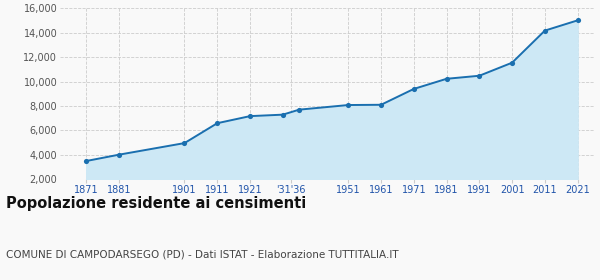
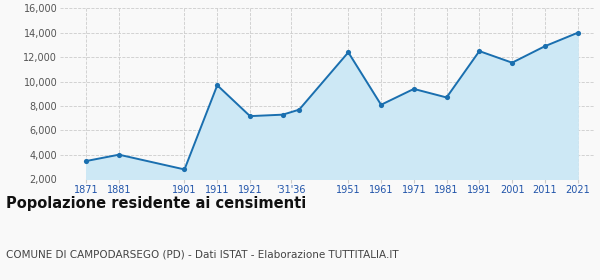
1901: 5,000 -> 2,800
1911: 6,600 -> 9,700
1951: 8,100 -> 12,400
1981: 10,200 -> 8,700
1991: 10,500 -> 12,500
2011: 14,200 -> 12,900
2021: 15,000 -> 14,000
